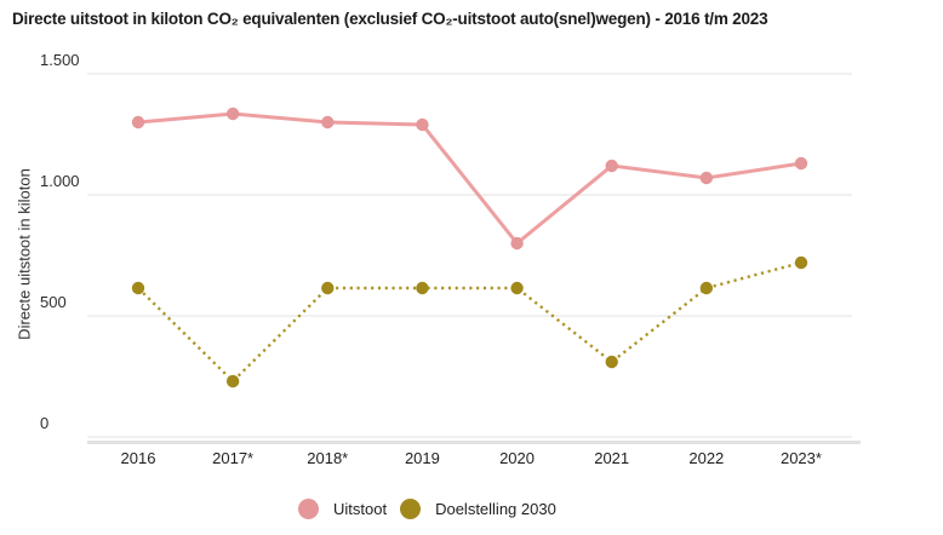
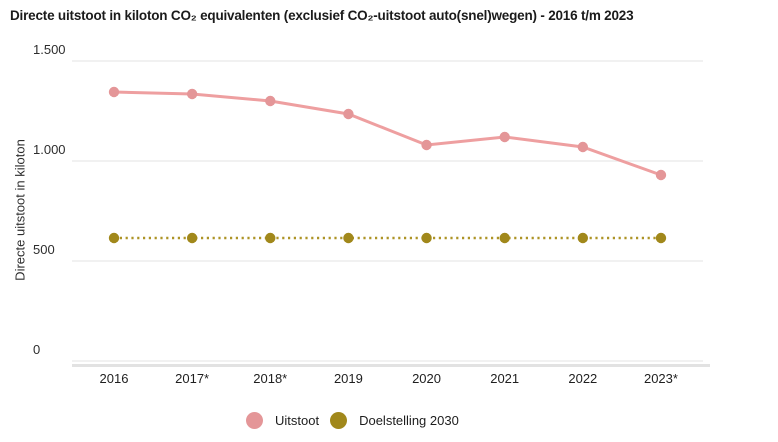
Uitstoot/2016: 1300 -> 1340
Doelstelling 2030/2017*: 230 -> 620
Uitstoot/2019: 1290 -> 1240
Uitstoot/2020: 800 -> 1080
Doelstelling 2030/2021: 310 -> 620
Uitstoot/2023*: 1130 -> 930
Doelstelling 2030/2023*: 720 -> 620
